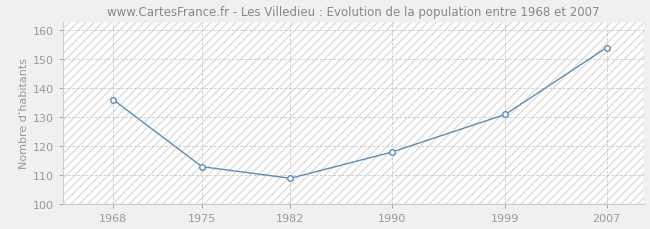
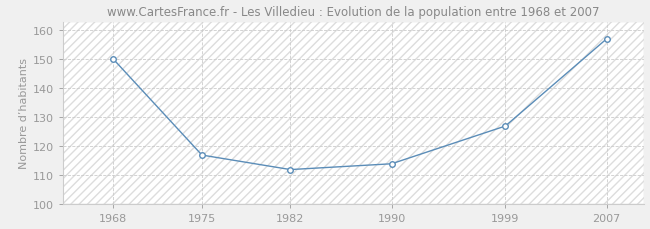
1968: 136 -> 150
1975: 113 -> 117
1982: 109 -> 112
1990: 118 -> 114
1999: 131 -> 127
2007: 154 -> 157
